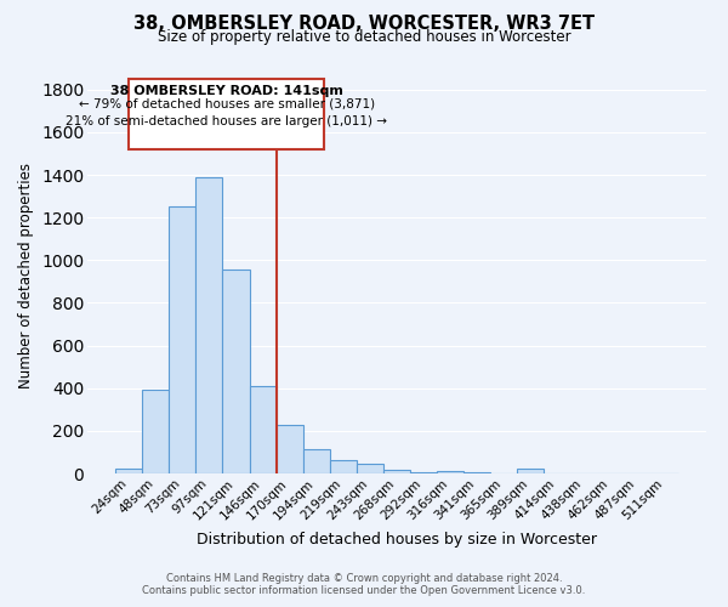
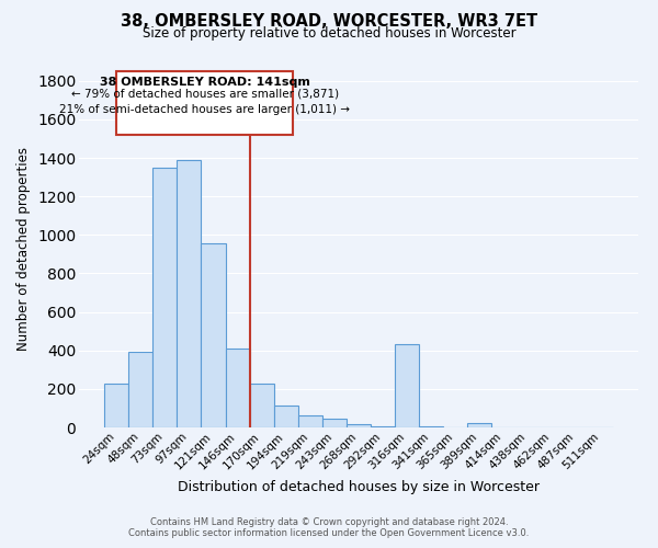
24sqm: 20 -> 230
73sqm: 1260 -> 1350
316sqm: 10 -> 430
